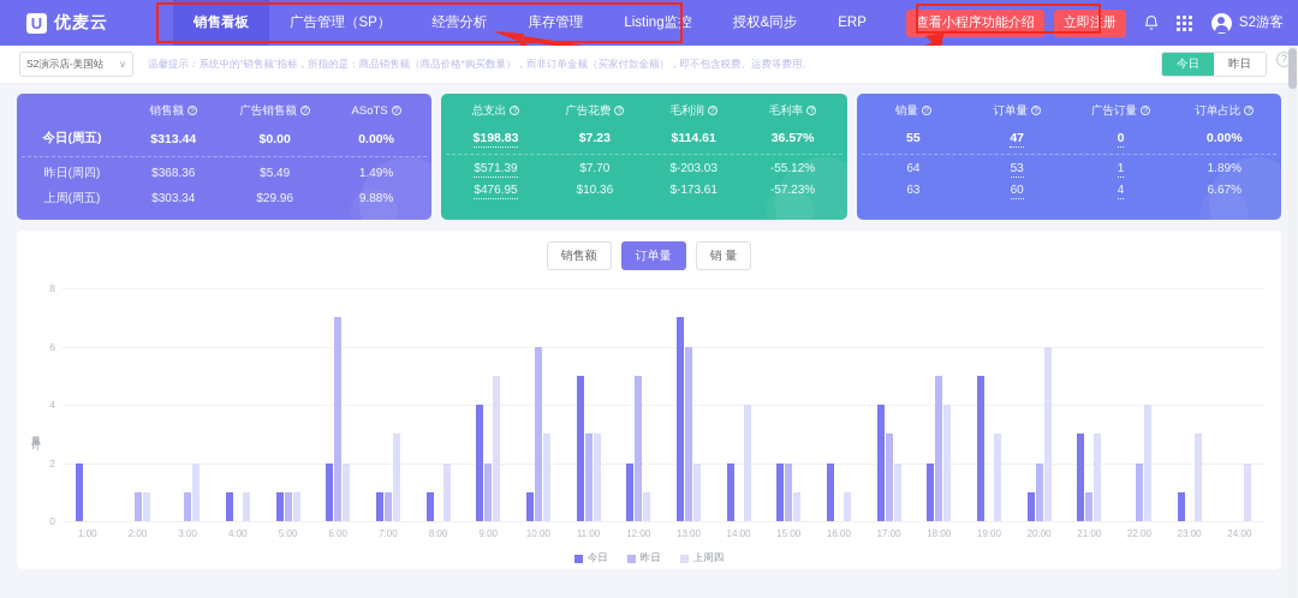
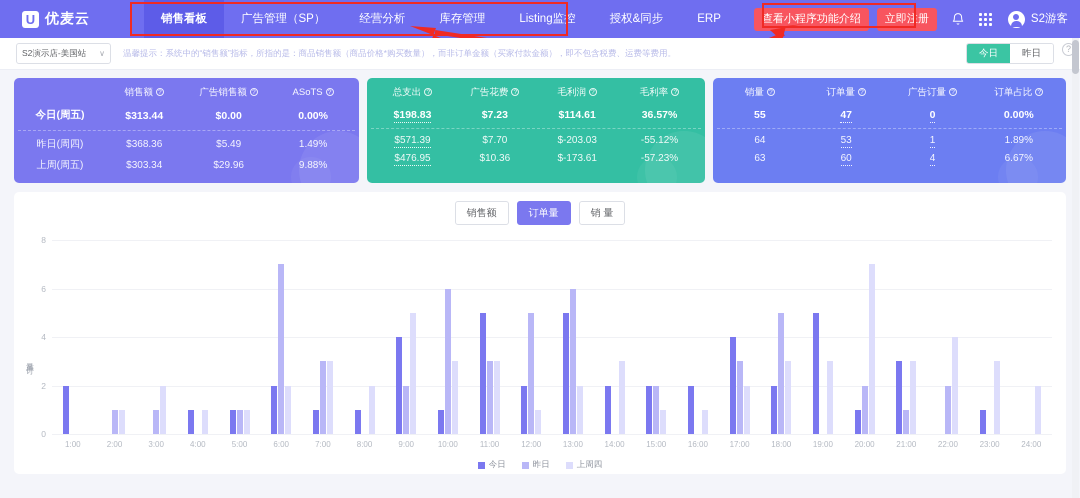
昨日/7:00: 1 -> 3
今日/13:00: 7 -> 5
上周四/14:00: 4 -> 3
上周四/18:00: 4 -> 3
上周四/20:00: 6 -> 7
